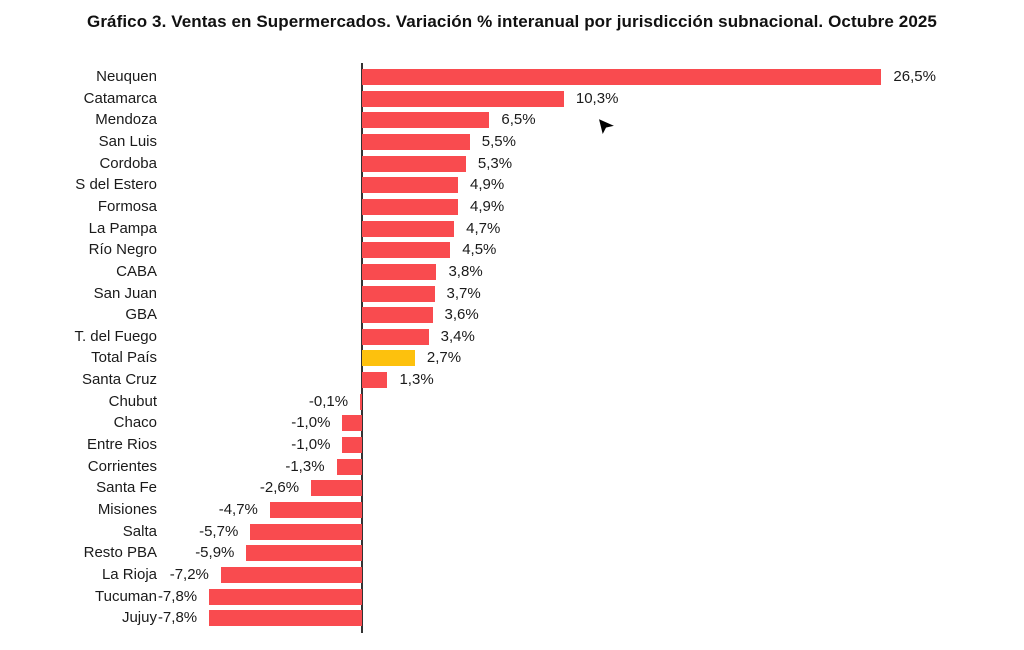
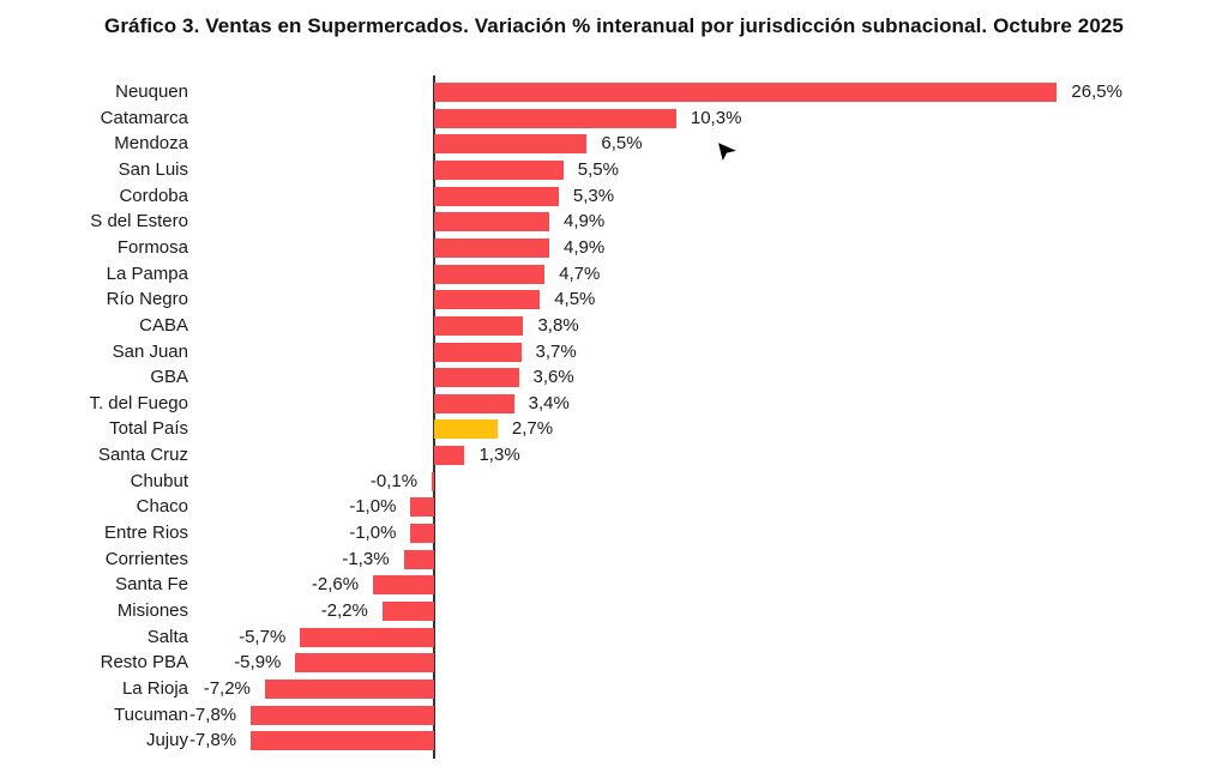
Misiones: -4,7% -> -2,2%
